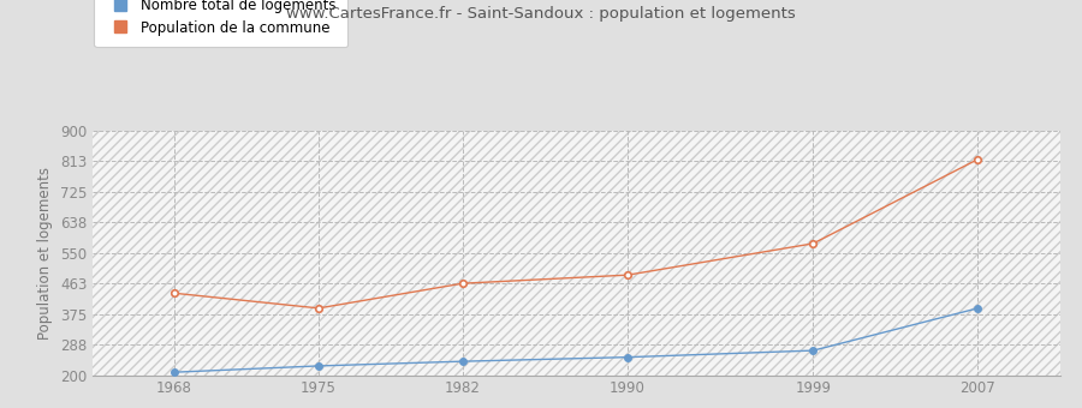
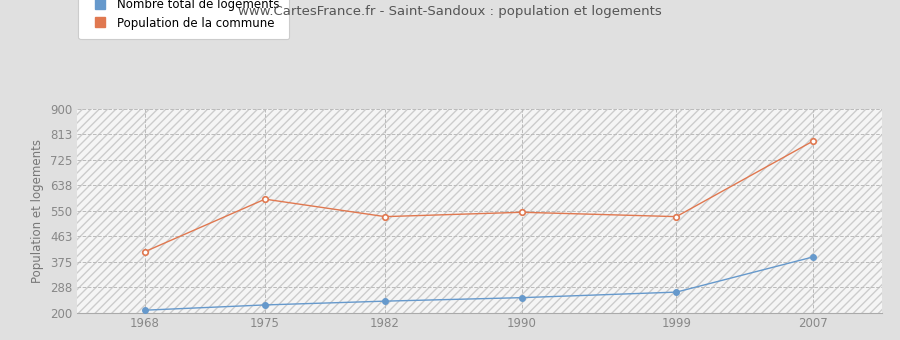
Population de la commune/1968: 435 -> 410
Population de la commune/1975: 392 -> 590
Population de la commune/1982: 463 -> 530
Population de la commune/1990: 487 -> 545
Population de la commune/1999: 577 -> 530
Population de la commune/2007: 818 -> 790
